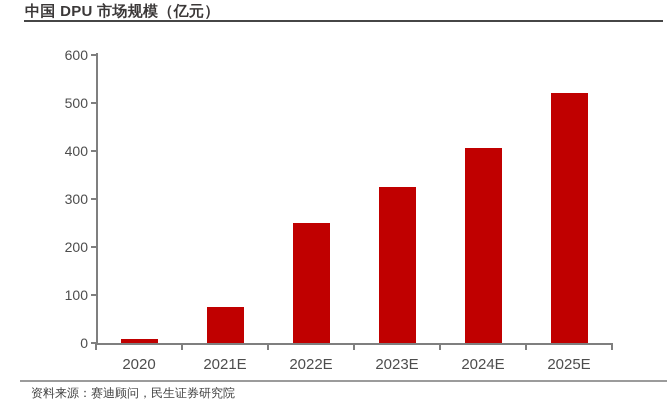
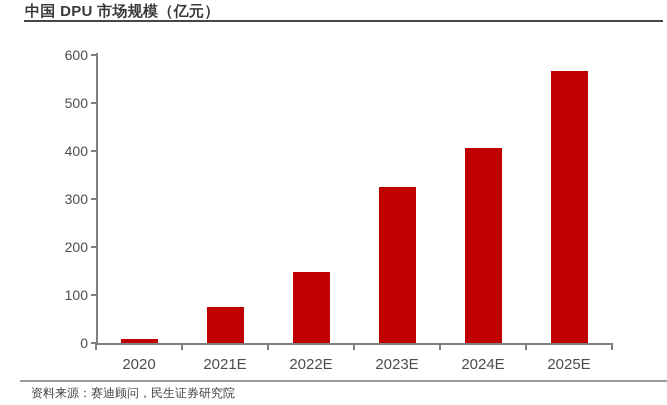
2022E: 250 -> 150
2025E: 520 -> 570
